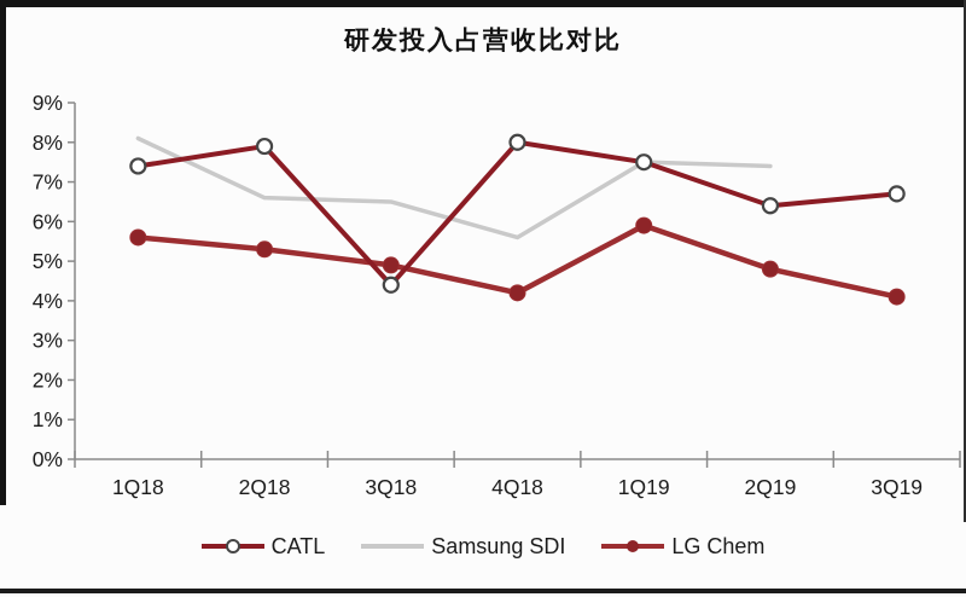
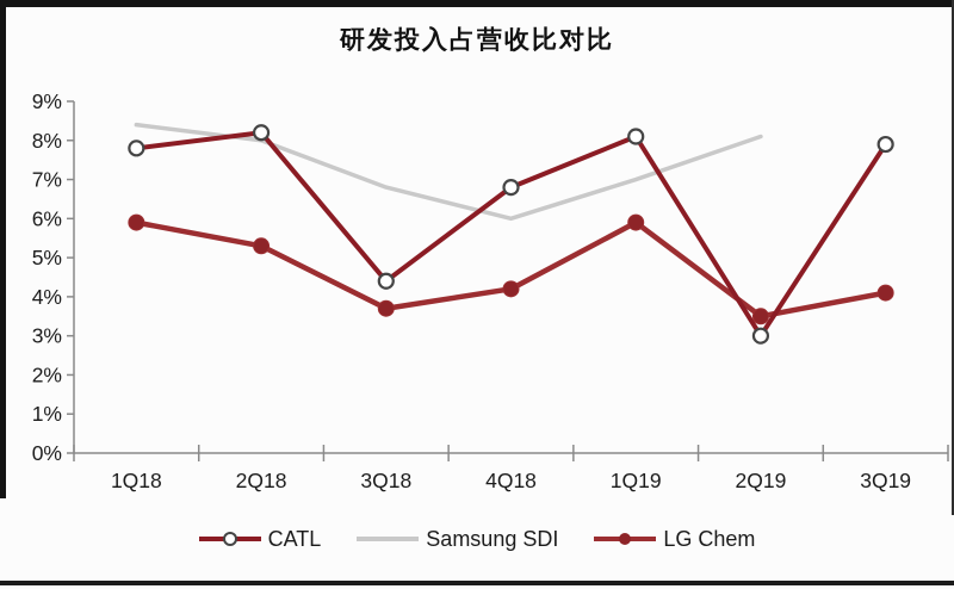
CATL/1Q18: 7.4% -> 7.8%
Samsung SDI/1Q18: 8.1% -> 8.4%
LG Chem/1Q18: 5.6% -> 5.9%
CATL/2Q18: 7.9% -> 8.2%
Samsung SDI/2Q18: 6.6% -> 8.0%
Samsung SDI/3Q18: 6.5% -> 6.8%
LG Chem/3Q18: 4.9% -> 3.7%
CATL/4Q18: 8.0% -> 6.8%
Samsung SDI/4Q18: 5.6% -> 6.0%
CATL/1Q19: 7.5% -> 8.1%
Samsung SDI/1Q19: 7.5% -> 7.0%
CATL/2Q19: 6.4% -> 3.0%
Samsung SDI/2Q19: 7.4% -> 8.1%
LG Chem/2Q19: 4.8% -> 3.5%
CATL/3Q19: 6.7% -> 7.9%
